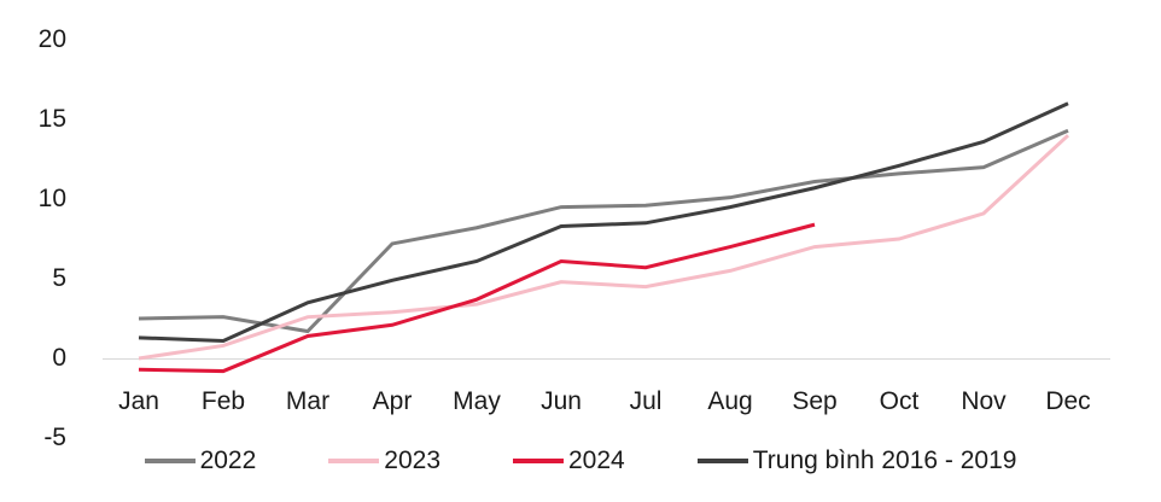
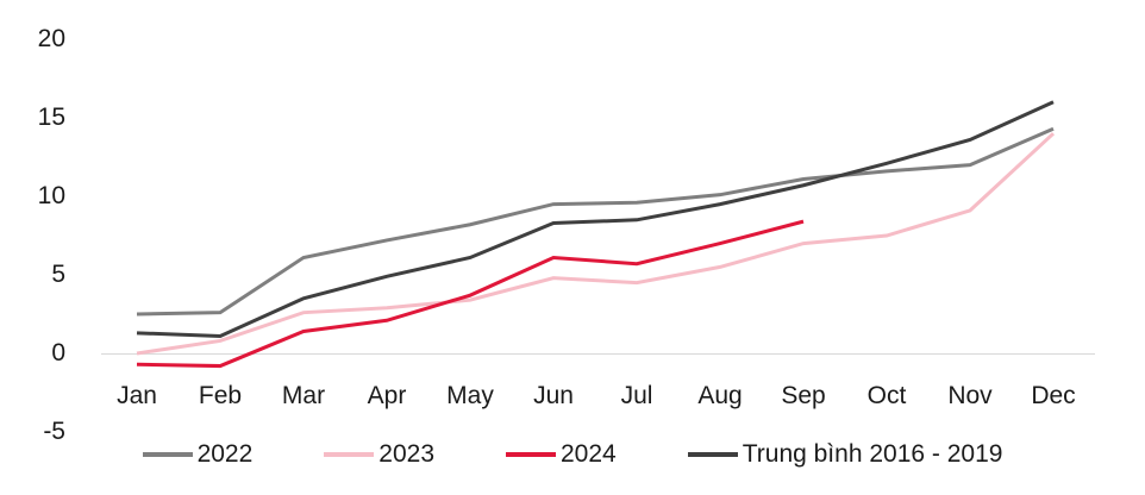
2022/Mar: 1.7 -> 6.1
